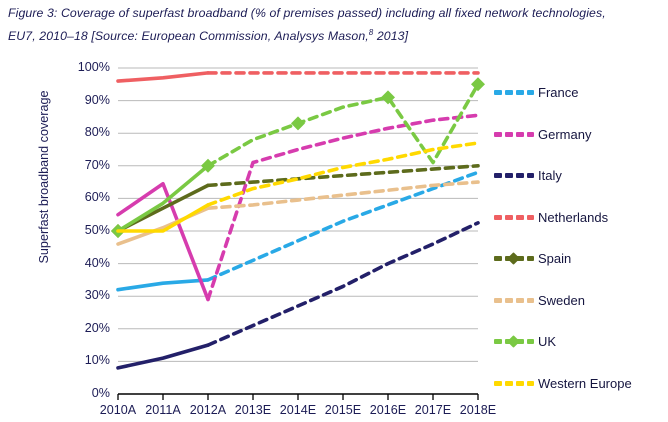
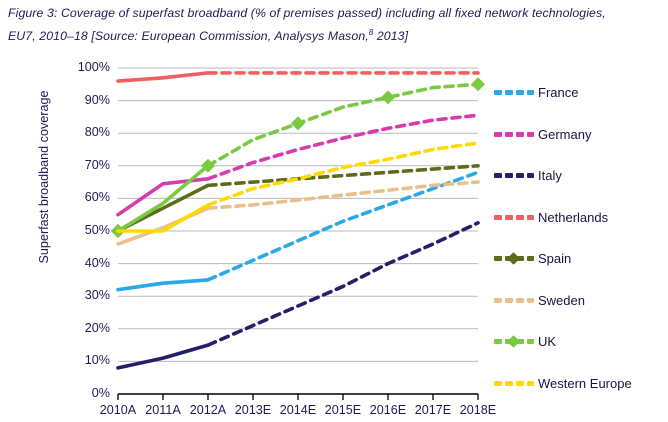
Germany/2012A: 29% -> 66%
UK/2017E: 71% -> 94%
